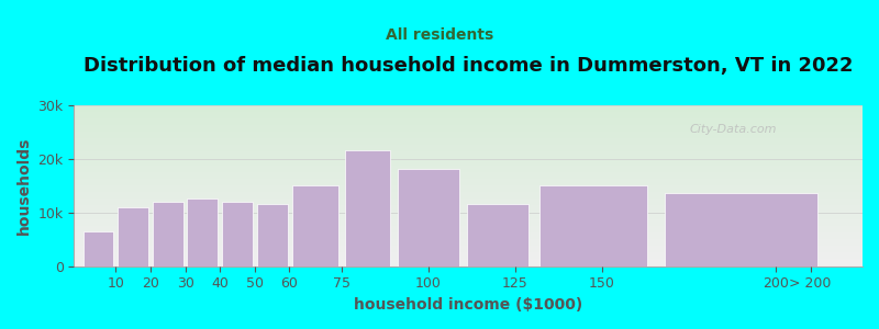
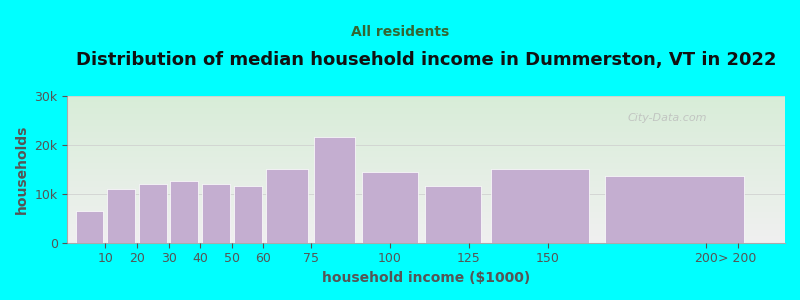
100: 18.0k -> 14.5k
